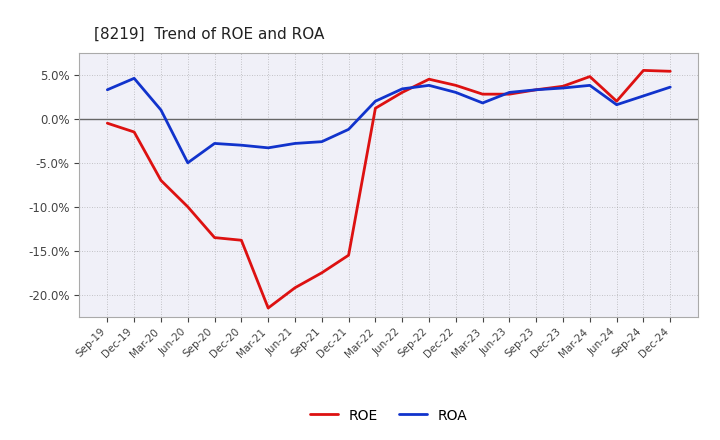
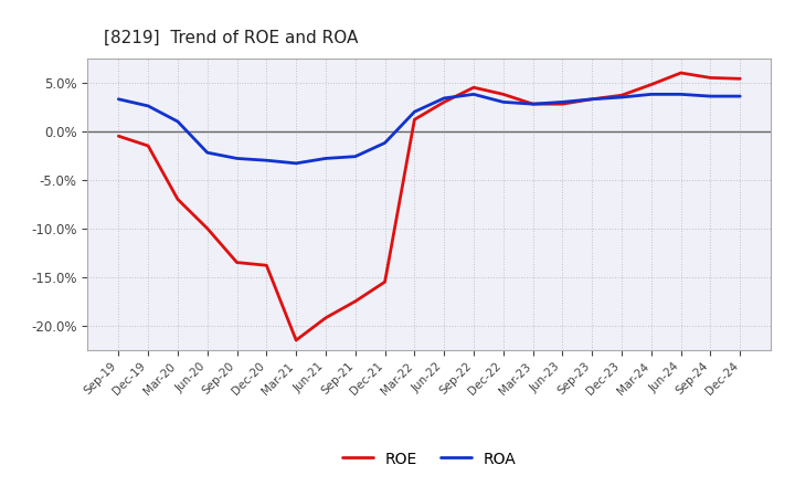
ROA/Dec-19: 4.6% -> 2.6%
ROA/Jun-20: -5.0% -> -2.2%
ROA/Mar-23: 1.8% -> 2.8%
ROE/Jun-24: 2.0% -> 6.0%
ROA/Jun-24: 1.6% -> 3.8%
ROA/Sep-24: 2.6% -> 3.6%
